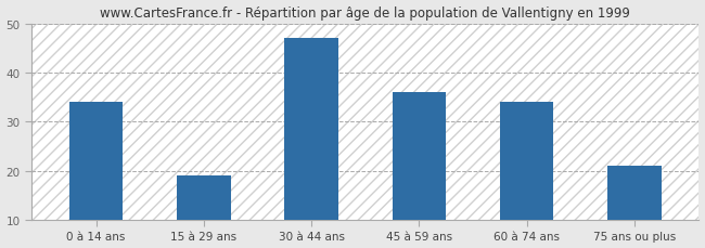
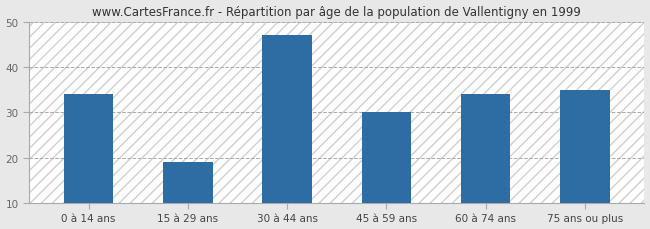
45 à 59 ans: 36 -> 30
75 ans ou plus: 21 -> 35
